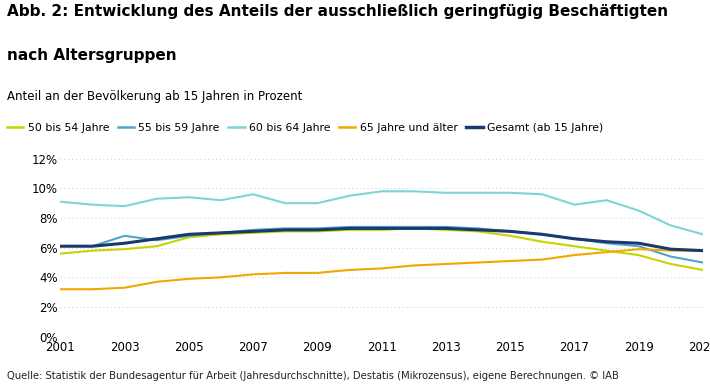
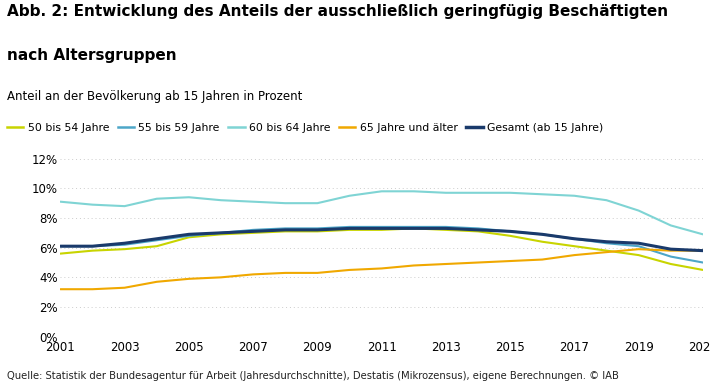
55 bis 59 Jahre/2003: 6.8% -> 6.2%
60 bis 64 Jahre/2007: 9.6% -> 9.1%
60 bis 64 Jahre/2017: 8.9% -> 9.5%
